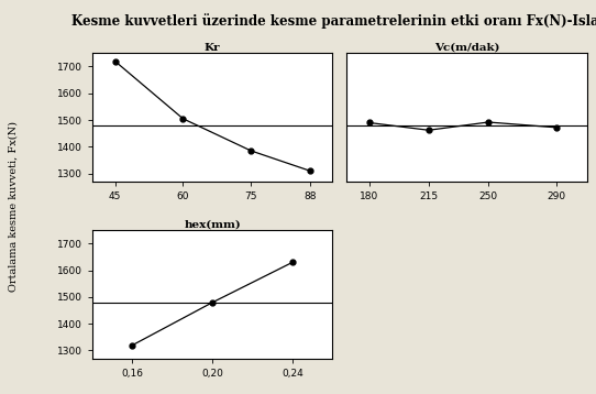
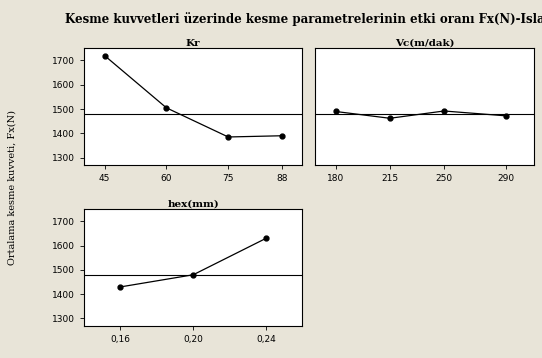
Kr/88: 1310 -> 1390
hex(mm)/0,16: 1320 -> 1430
